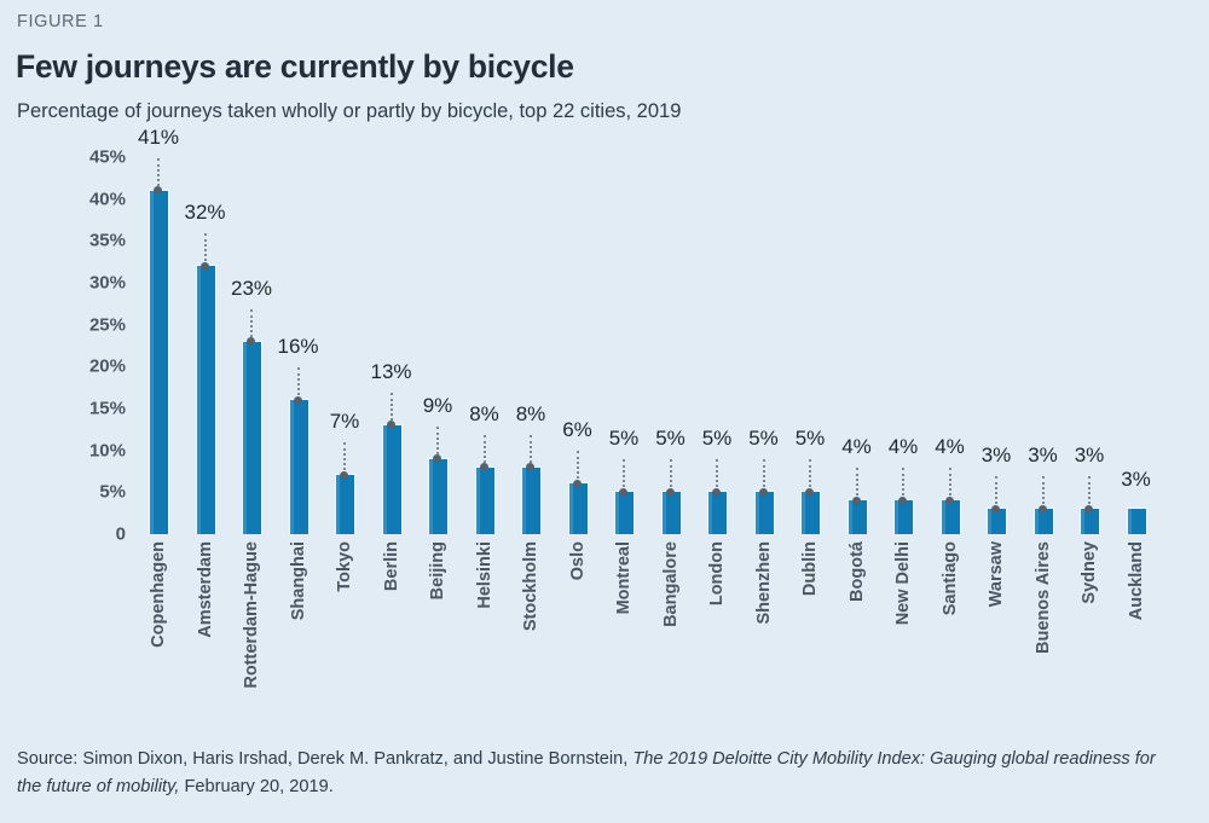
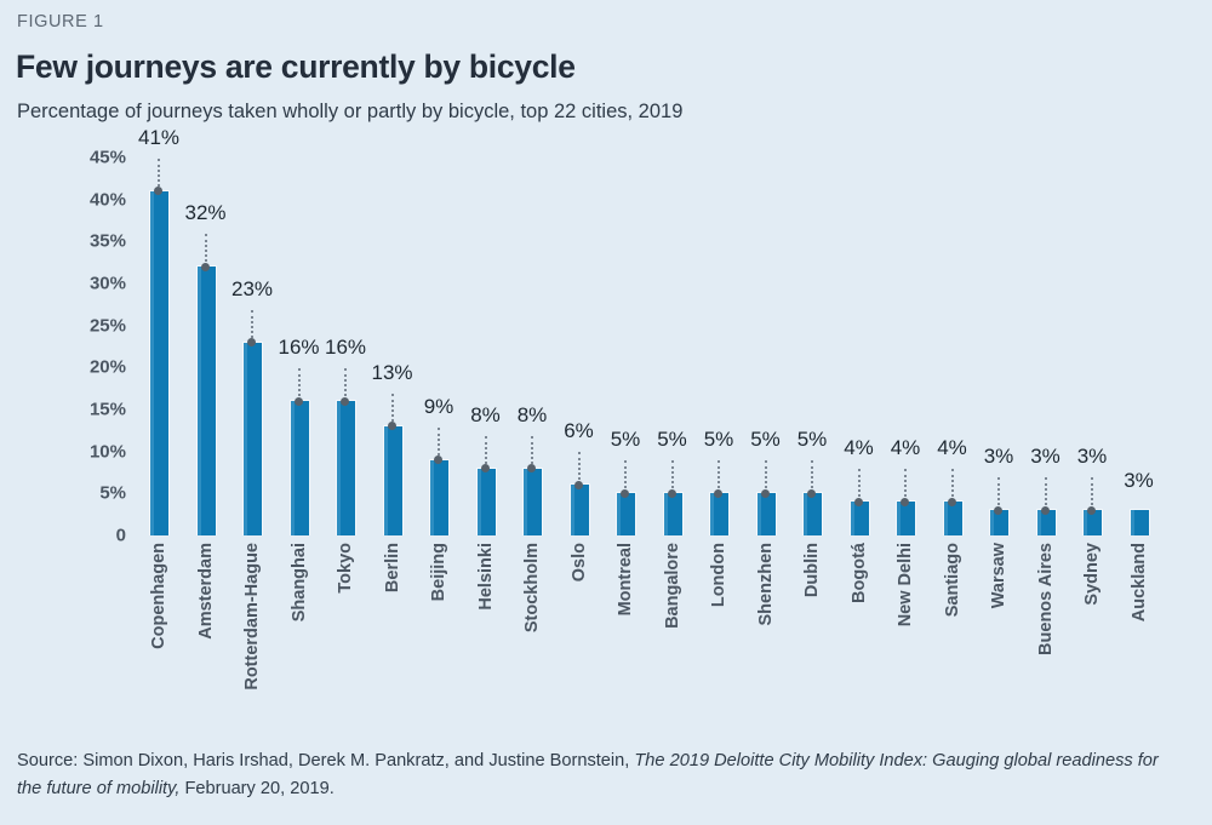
Tokyo: 7% -> 16%
